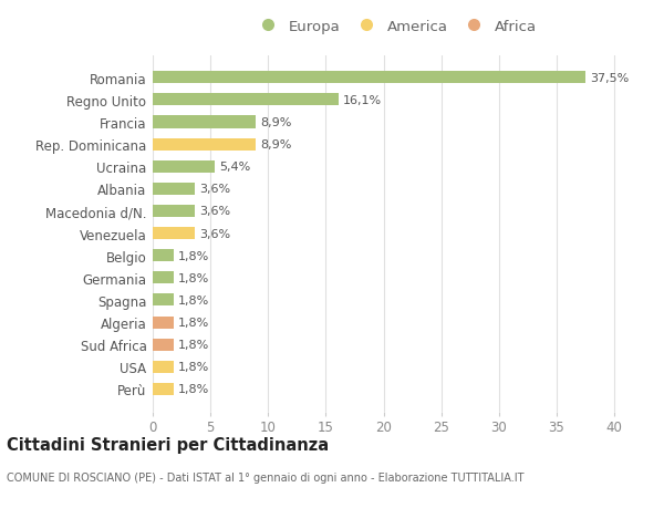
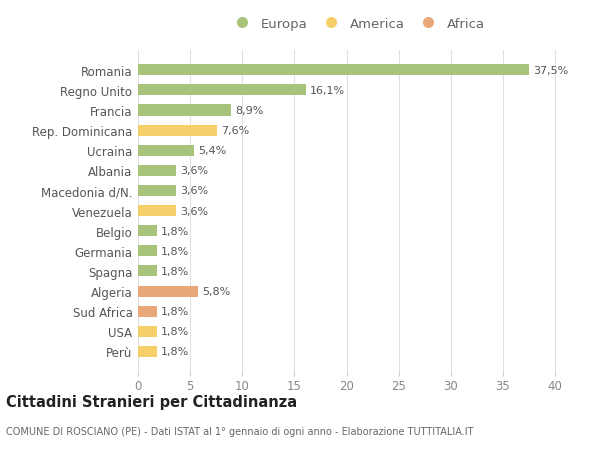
Rep. Dominicana: 8,9% -> 7,6%
Algeria: 1,8% -> 5,8%
